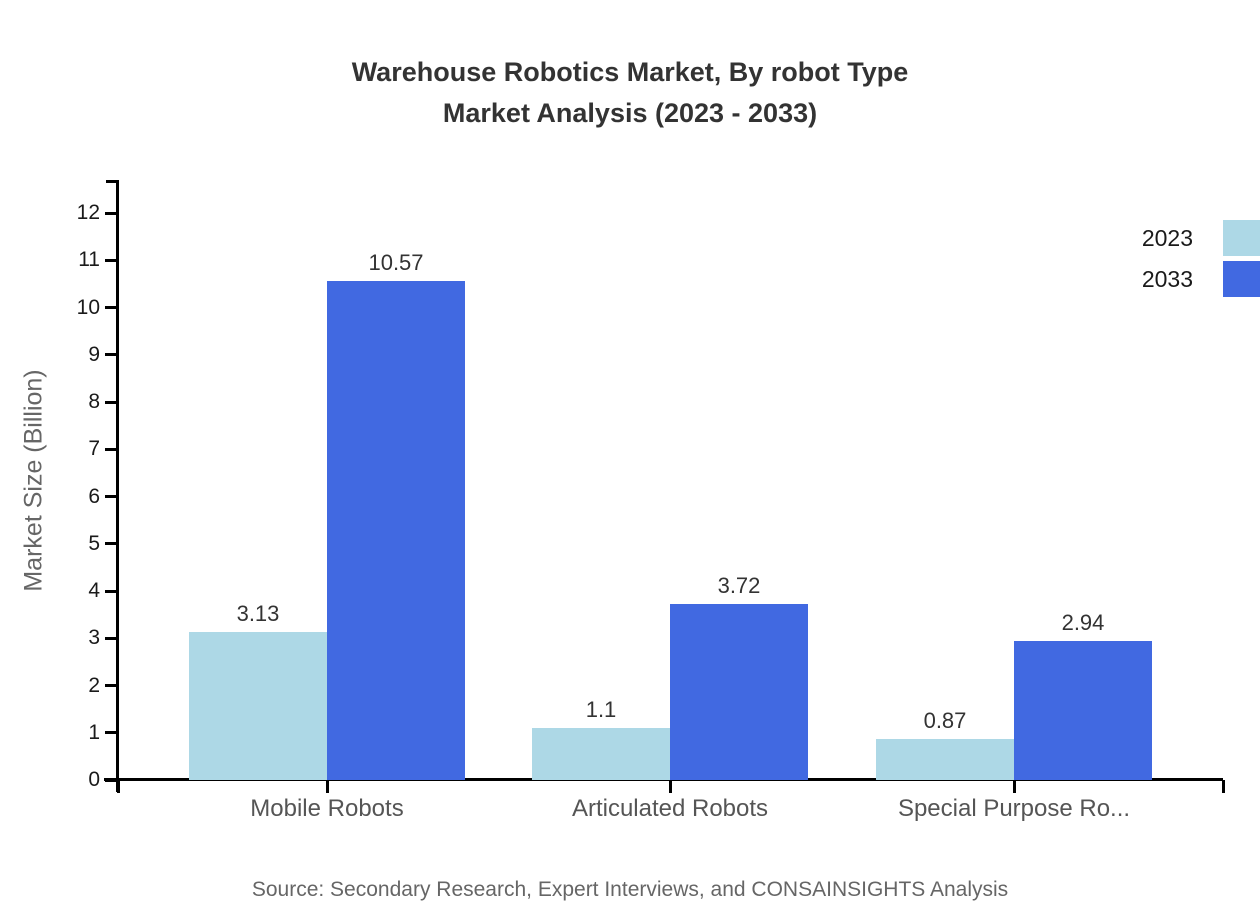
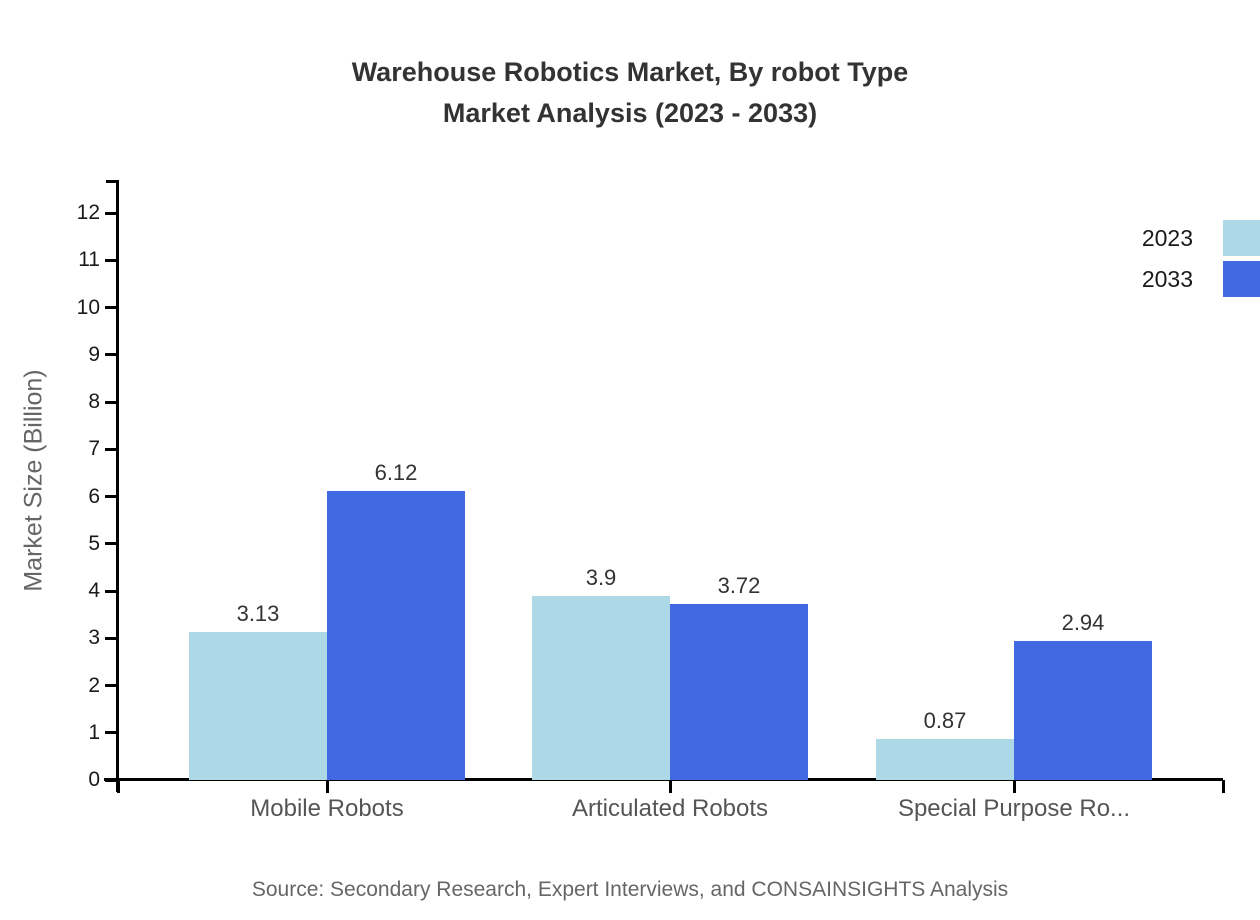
2033/Mobile Robots: 10.57 -> 6.12
2023/Articulated Robots: 1.1 -> 3.9
